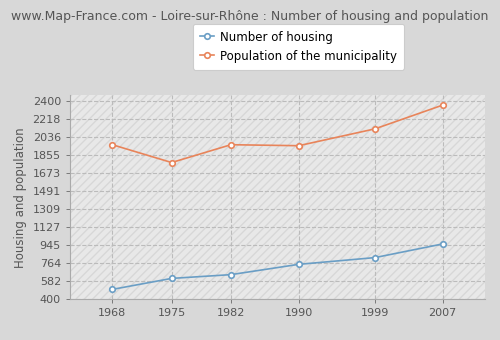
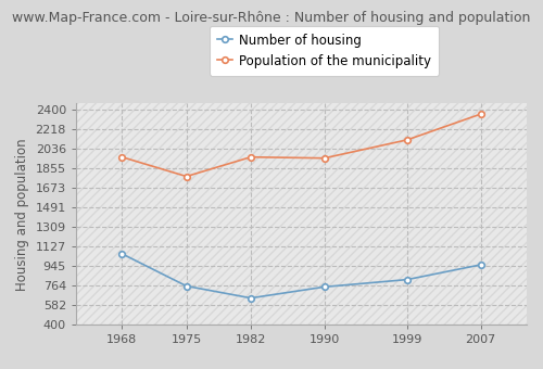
Number of housing/1968: 500 -> 1060
Number of housing/1975: 610 -> 760
